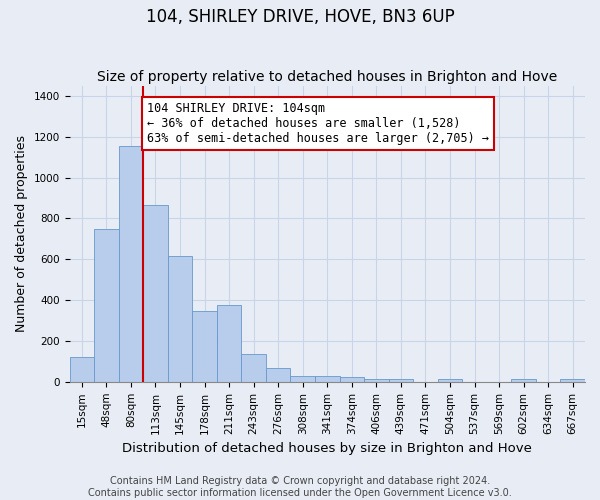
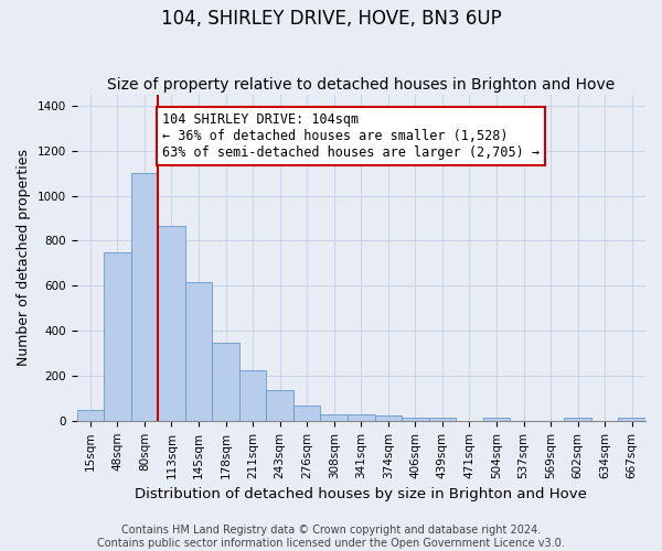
15sqm: 120 -> 48
80sqm: 1155 -> 1100
211sqm: 375 -> 225
